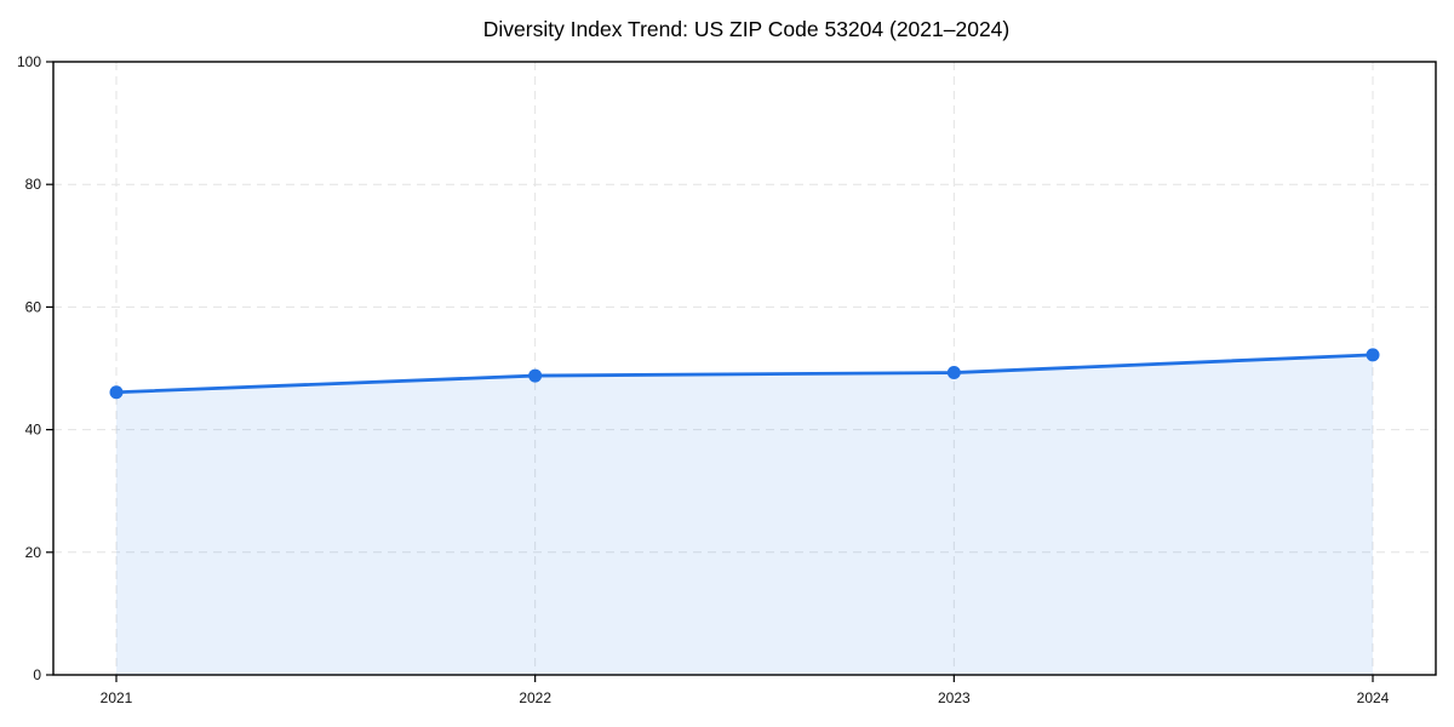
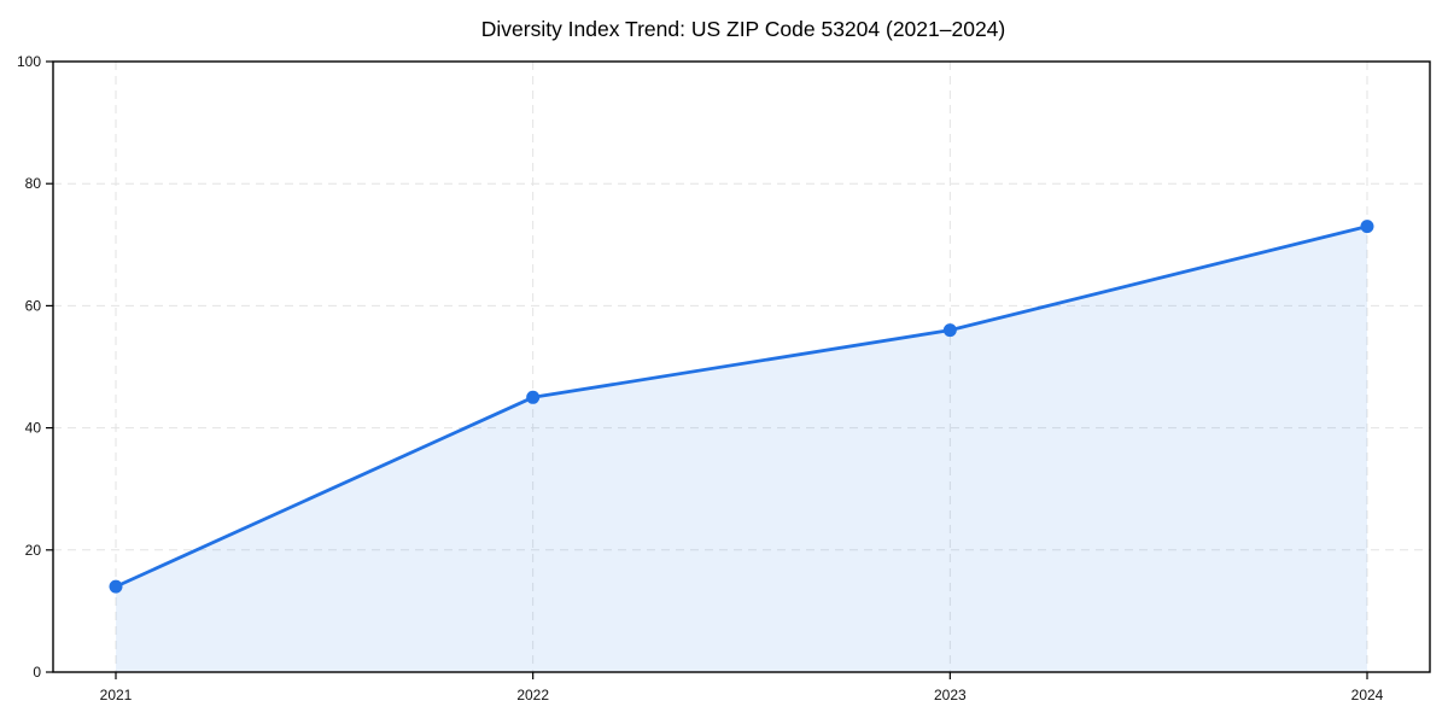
2021: 46 -> 14
2022: 49 -> 45
2023: 49 -> 56
2024: 52 -> 73
